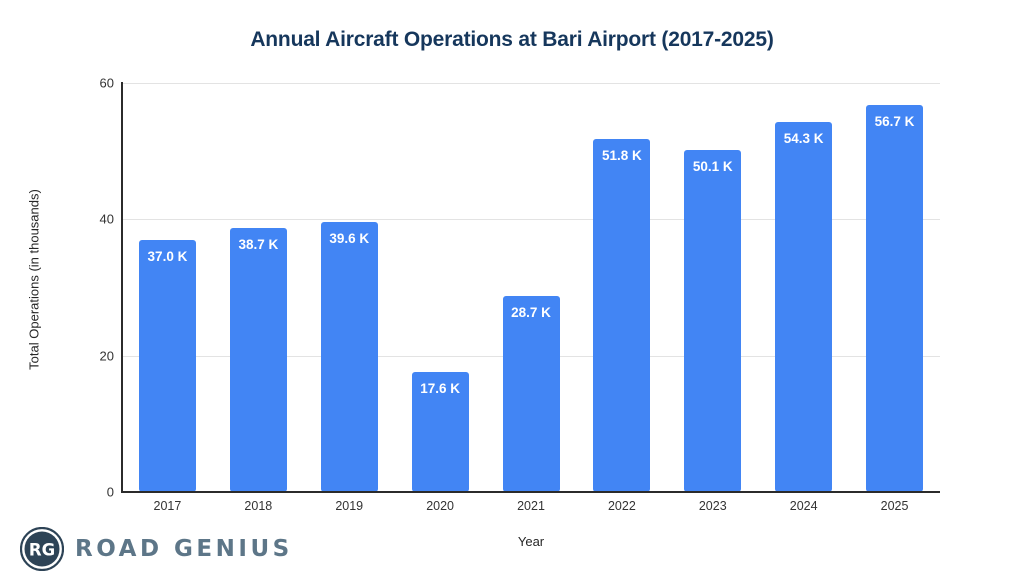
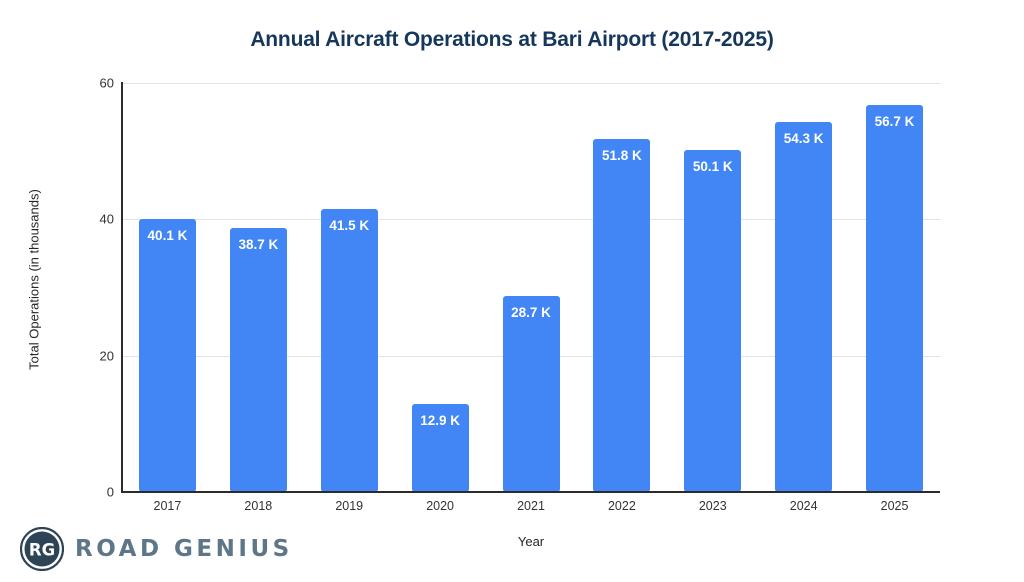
2017: 37.0 -> 40.1
2019: 39.6 -> 41.5
2020: 17.6 -> 12.9
